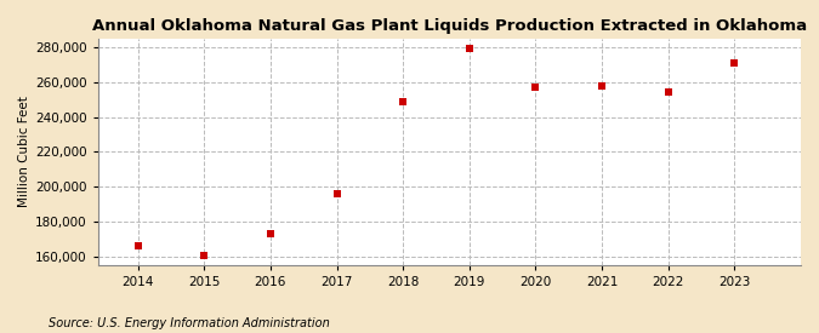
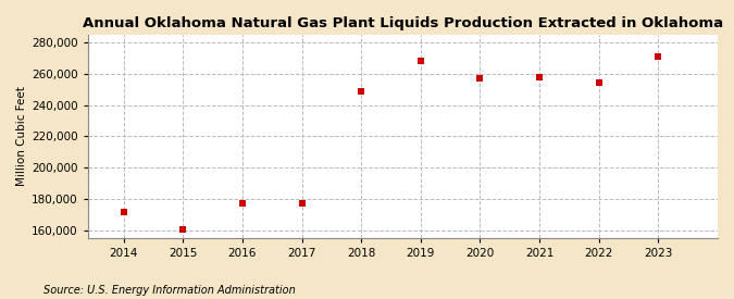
2014: 166,000 -> 172,000
2016: 173,000 -> 177,000
2017: 196,000 -> 177,000
2019: 280,000 -> 268,000
